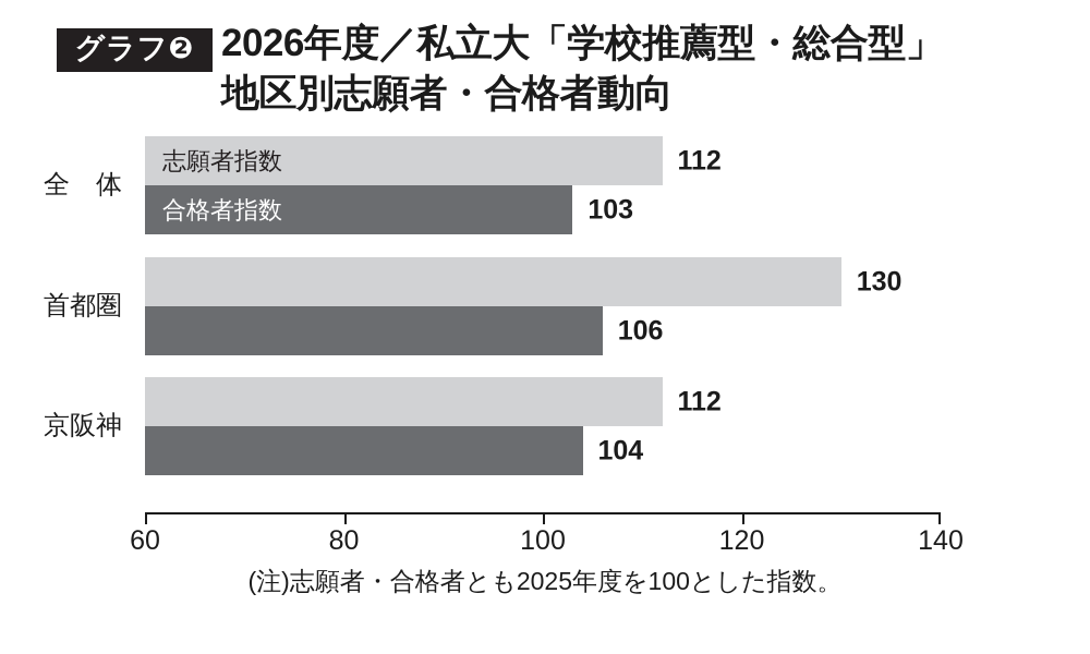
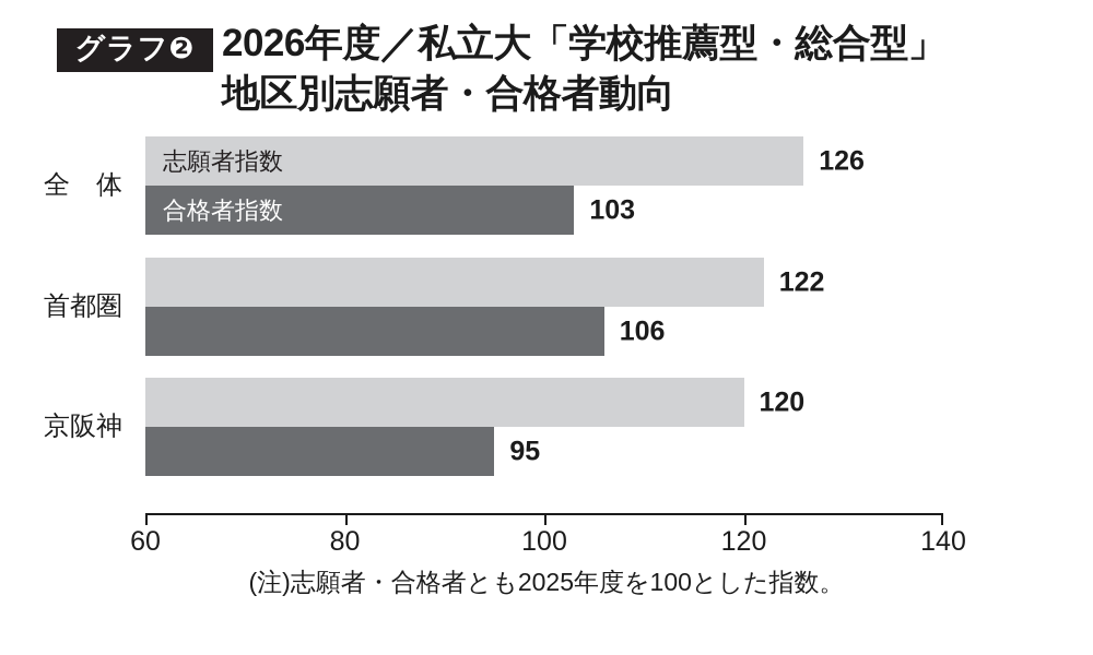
志願者指数/全 体: 112 -> 126
志願者指数/首都圏: 130 -> 122
志願者指数/京阪神: 112 -> 120
合格者指数/京阪神: 104 -> 95
